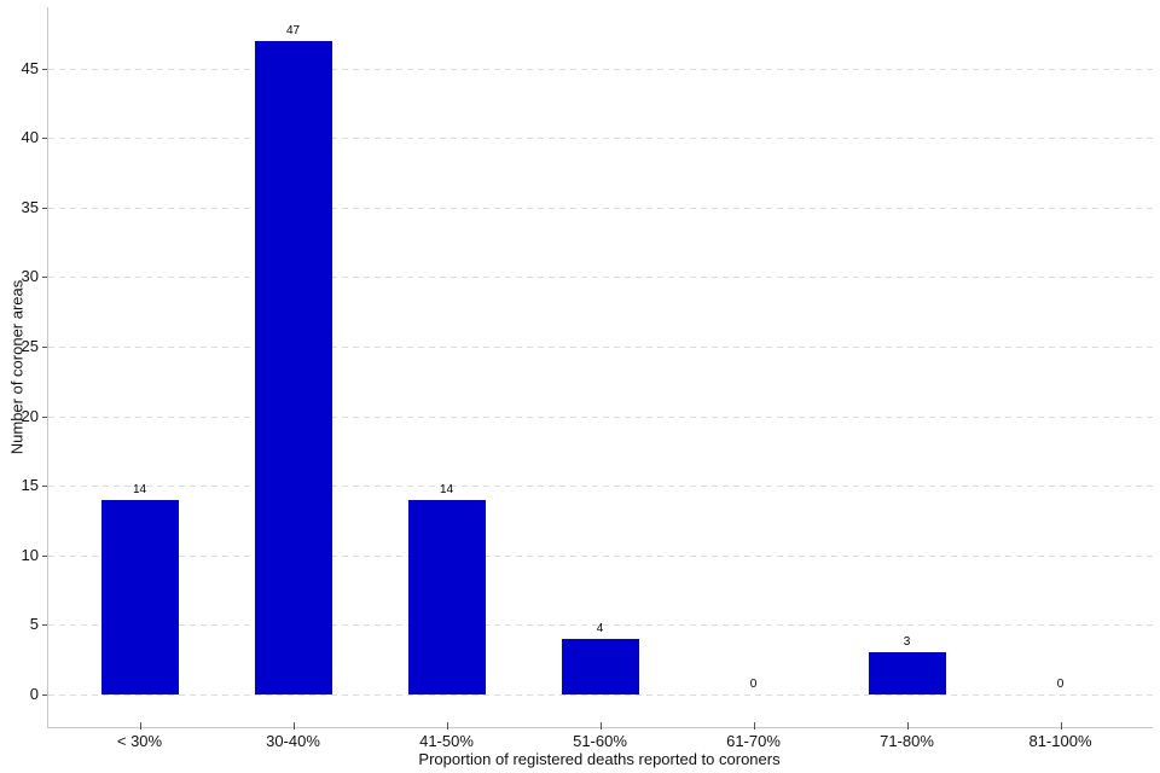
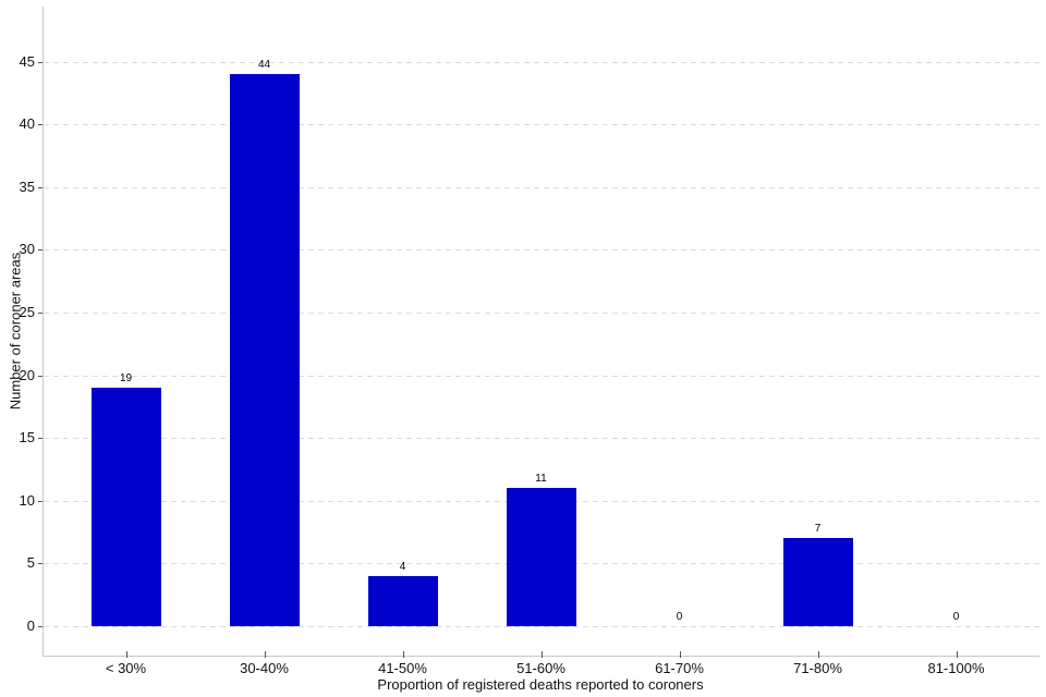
< 30%: 14 -> 19
30-40%: 47 -> 44
41-50%: 14 -> 4
51-60%: 4 -> 11
71-80%: 3 -> 7
